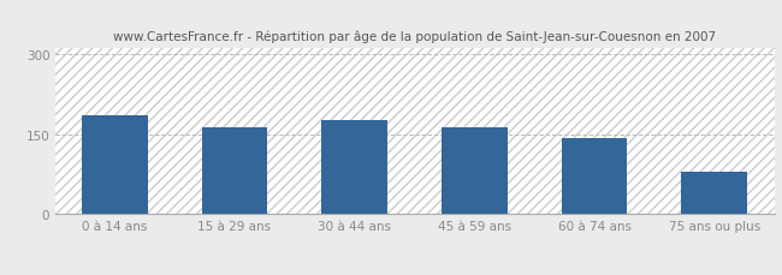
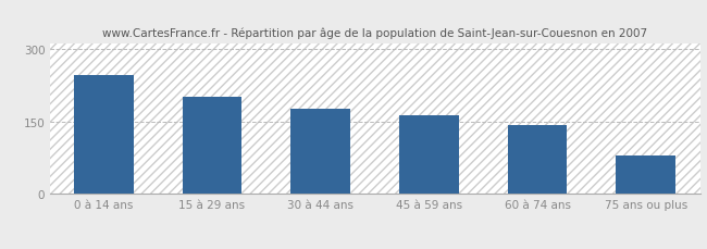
0 à 14 ans: 185 -> 245
15 à 29 ans: 163 -> 200
